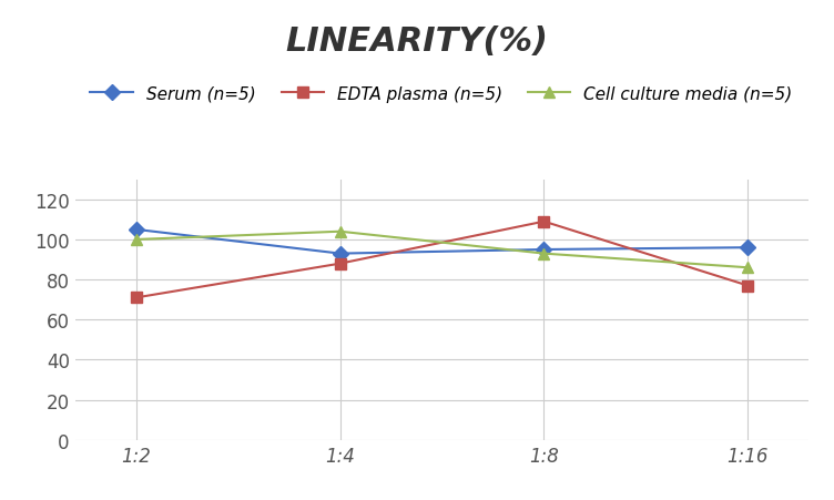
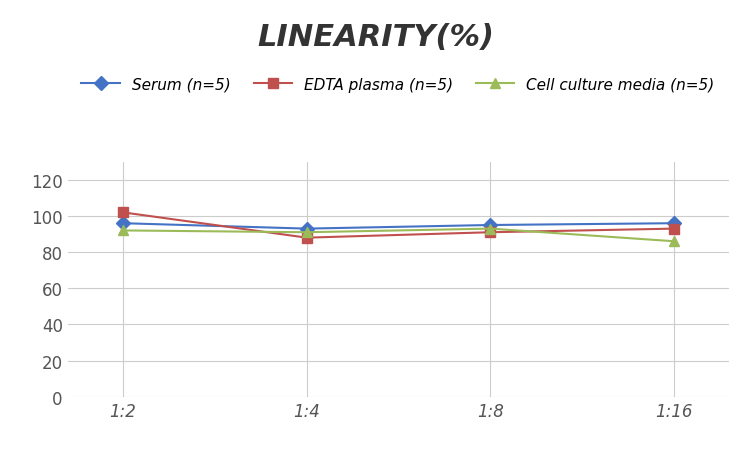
Serum (n=5)/1:2: 105 -> 96
EDTA plasma (n=5)/1:2: 71 -> 102
Cell culture media (n=5)/1:2: 100 -> 92
Cell culture media (n=5)/1:4: 104 -> 91
EDTA plasma (n=5)/1:8: 109 -> 91
EDTA plasma (n=5)/1:16: 77 -> 93
